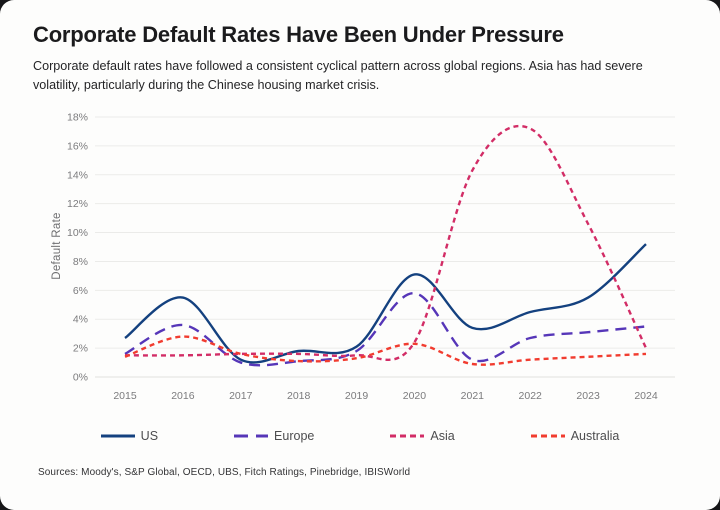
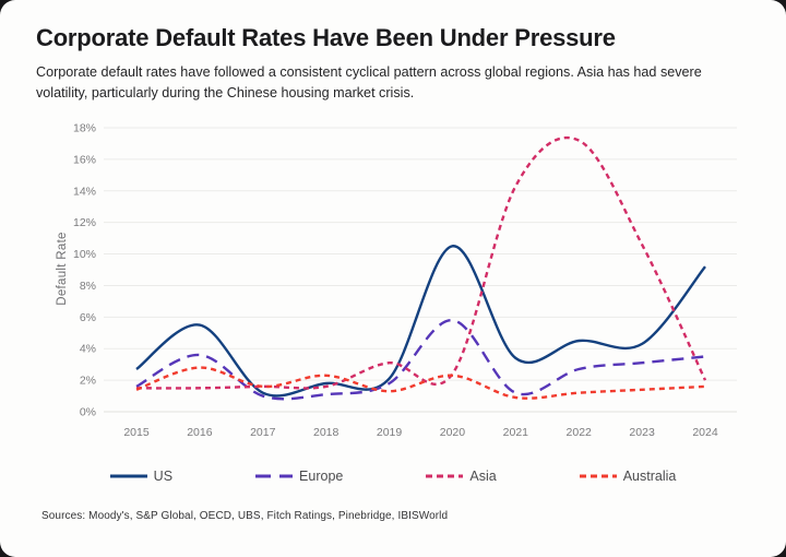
Australia/2018: 1.1% -> 2.3%
Asia/2019: 1.5% -> 3.1%
US/2020: 7.1% -> 10.5%
US/2023: 5.5% -> 4.3%
